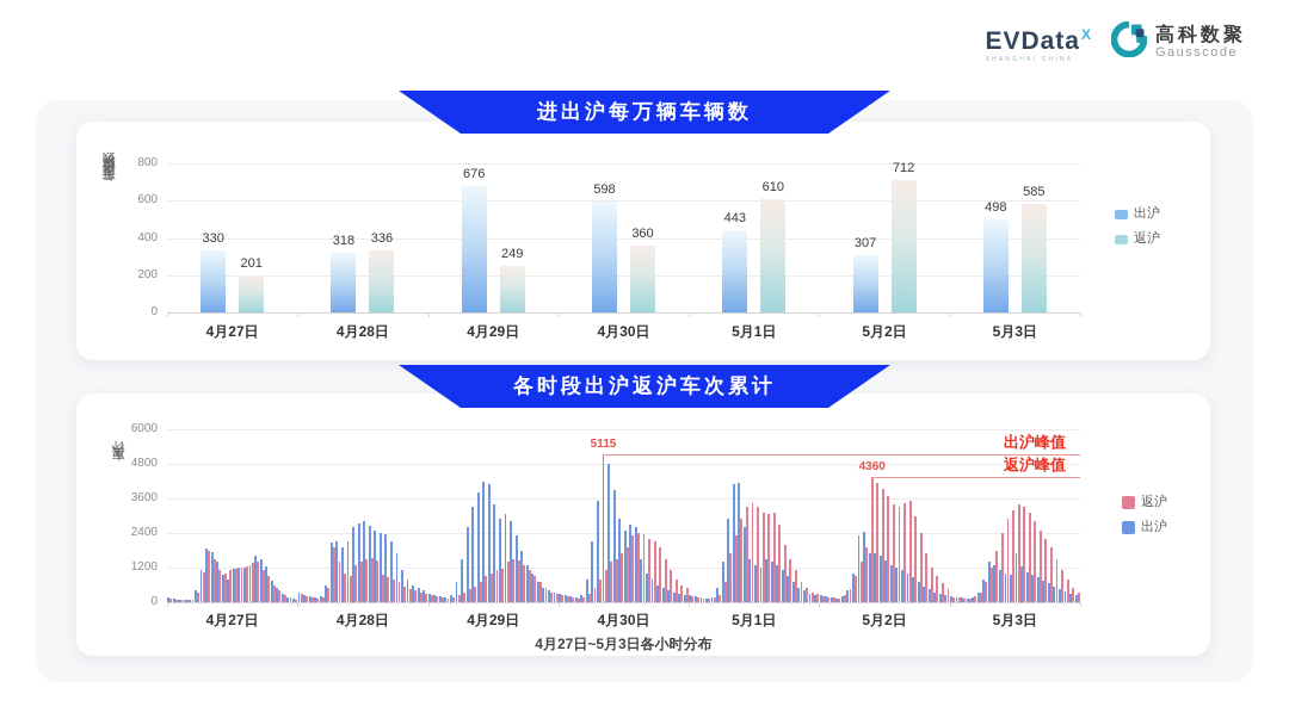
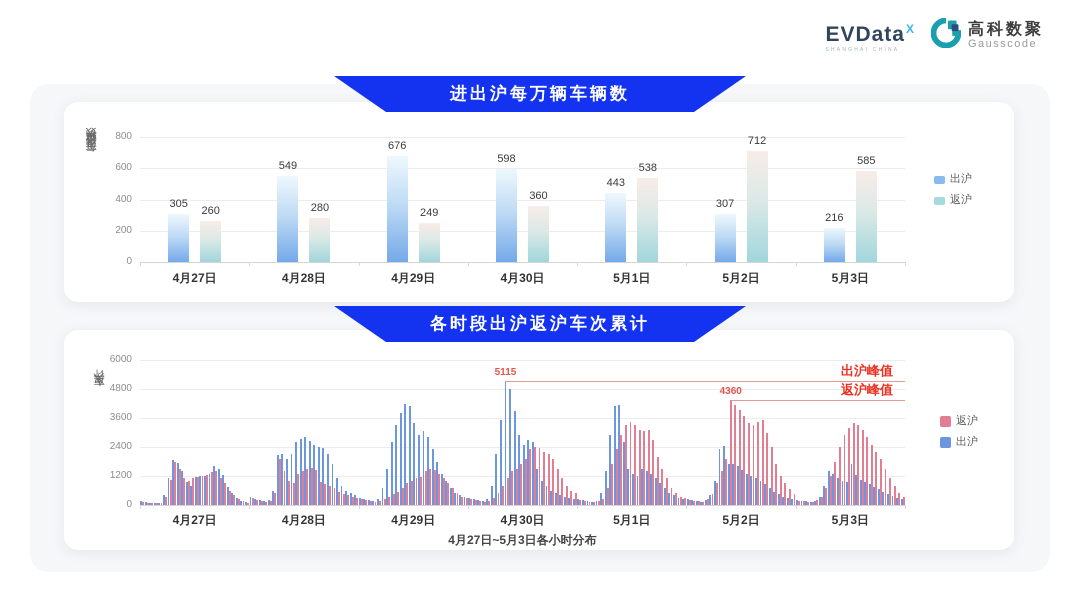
进出沪每万辆车辆数/出沪/4月27日: 330 -> 305
进出沪每万辆车辆数/返沪/4月27日: 201 -> 260
进出沪每万辆车辆数/出沪/4月28日: 318 -> 549
进出沪每万辆车辆数/返沪/4月28日: 336 -> 280
进出沪每万辆车辆数/返沪/5月1日: 610 -> 538
进出沪每万辆车辆数/出沪/5月3日: 498 -> 216
